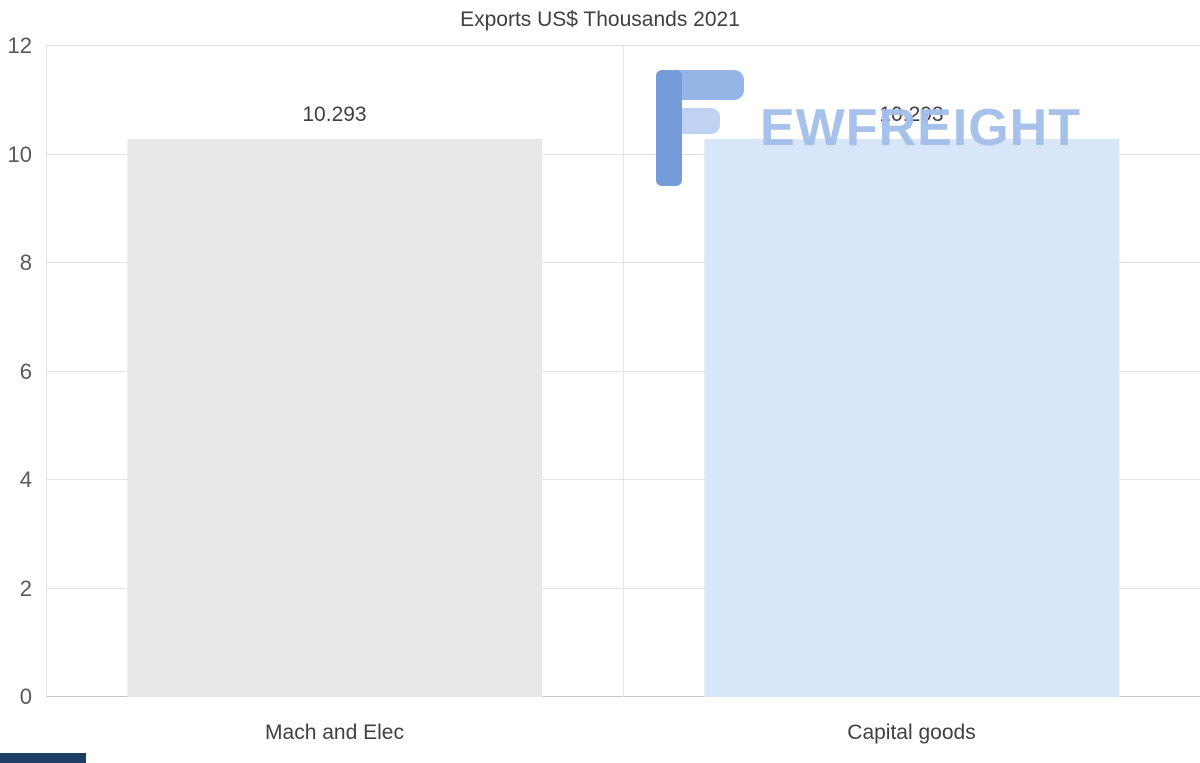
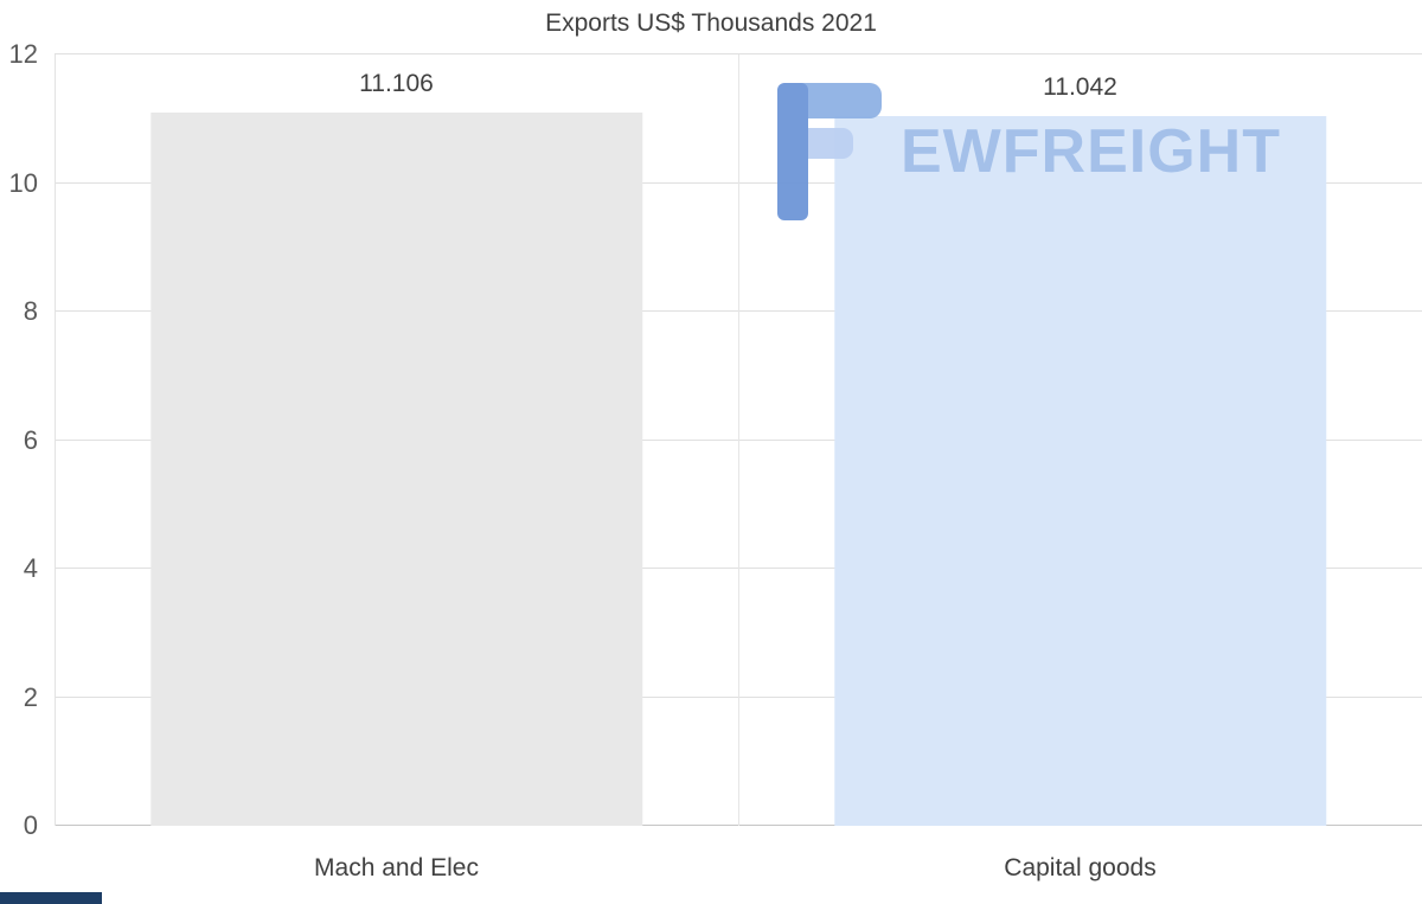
Mach and Elec: 10.293 -> 11.106
Capital goods: 10.293 -> 11.042
